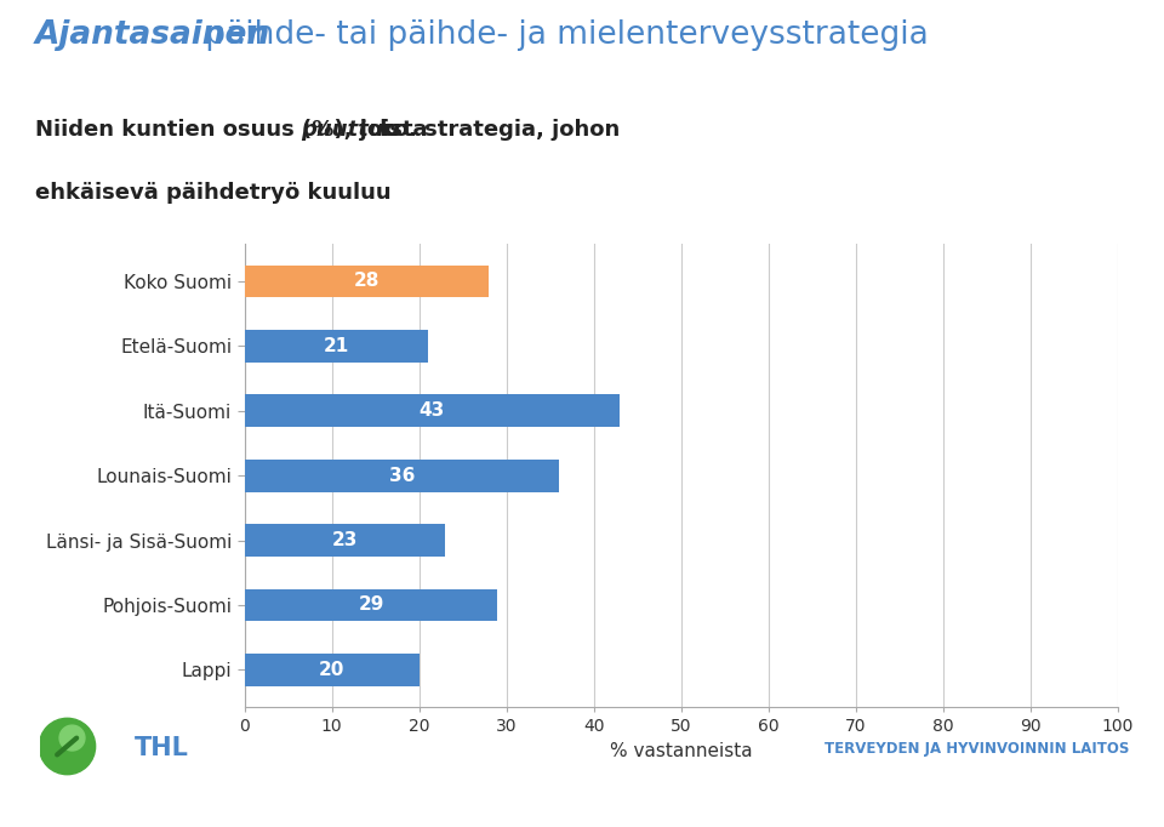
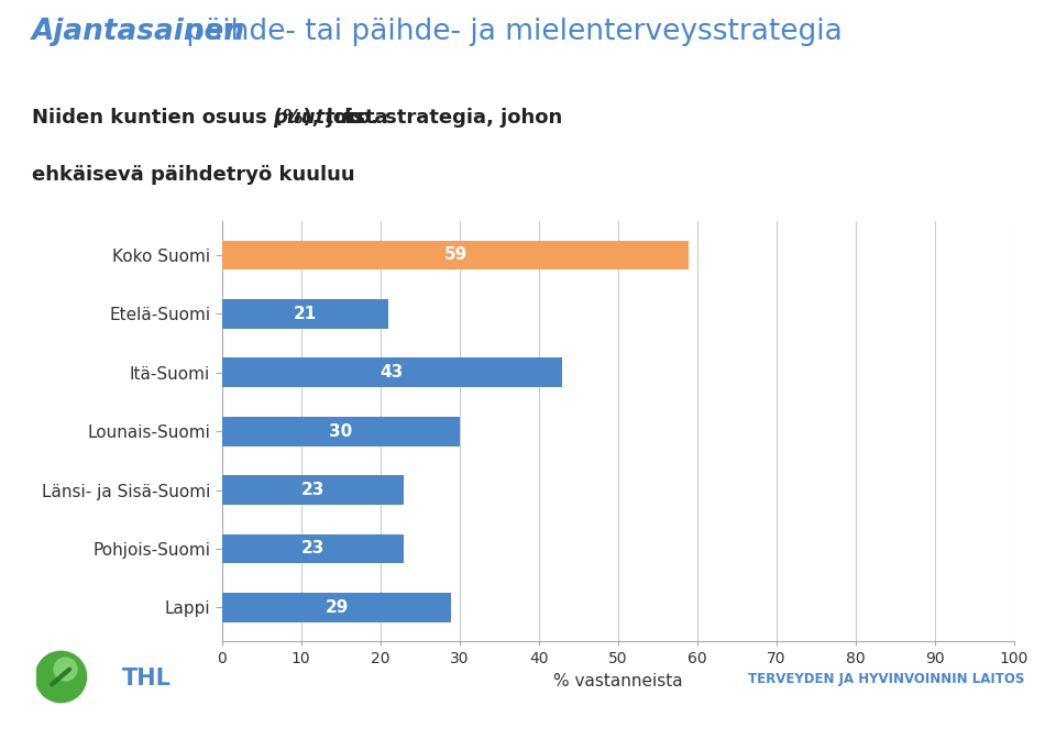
Koko Suomi: 28 -> 59
Lounais-Suomi: 36 -> 30
Pohjois-Suomi: 29 -> 23
Lappi: 20 -> 29
